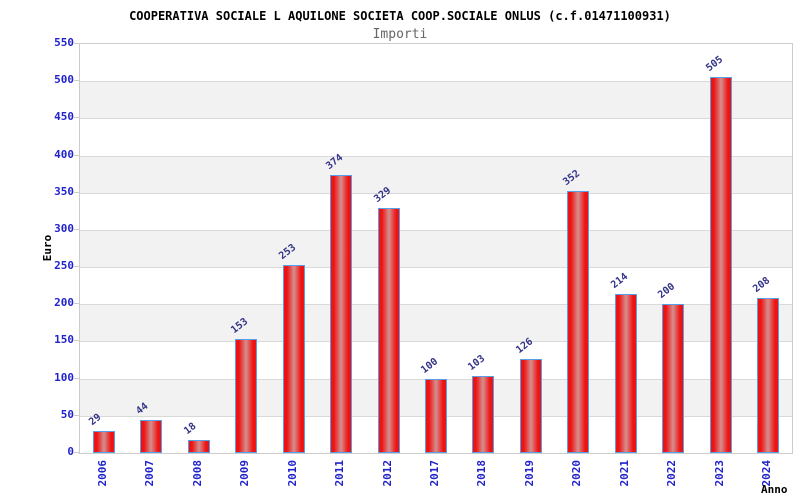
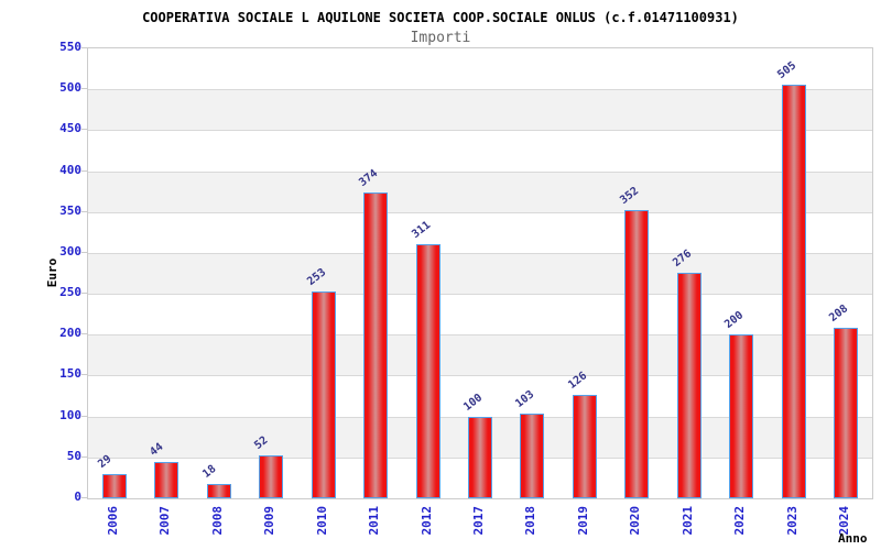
2009: 153 -> 52
2012: 329 -> 311
2021: 214 -> 276
